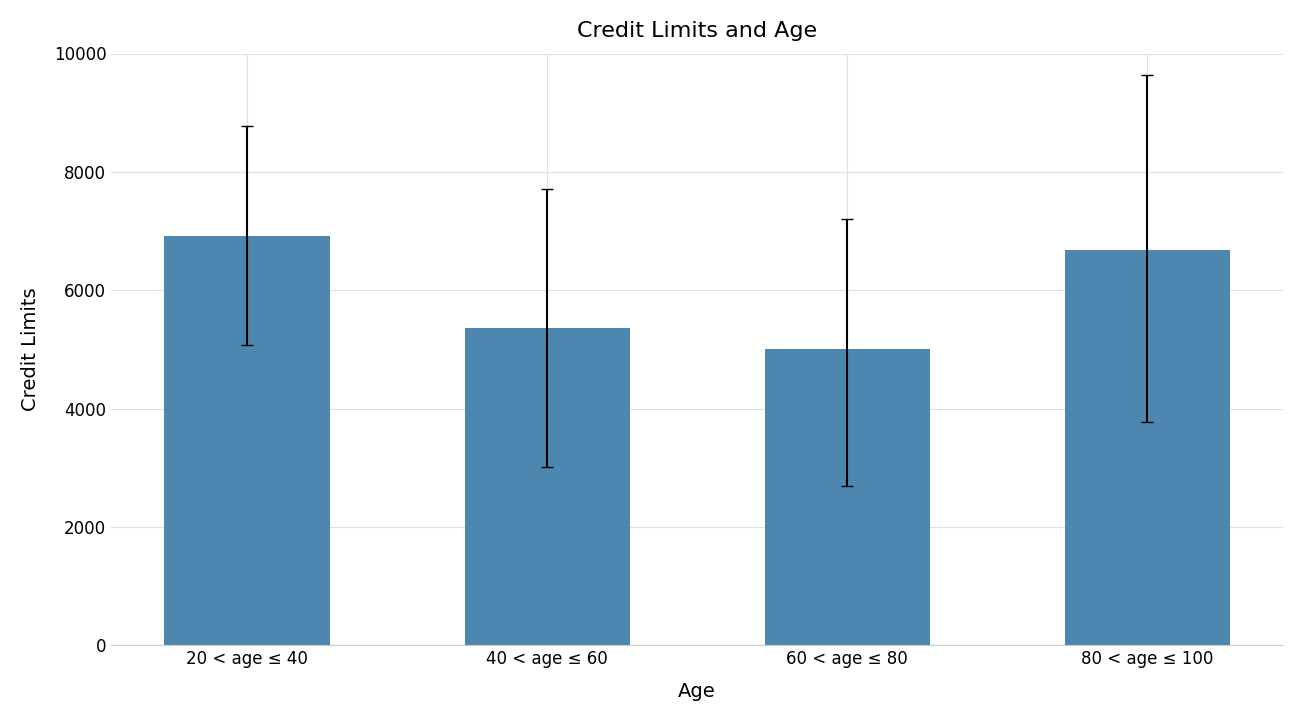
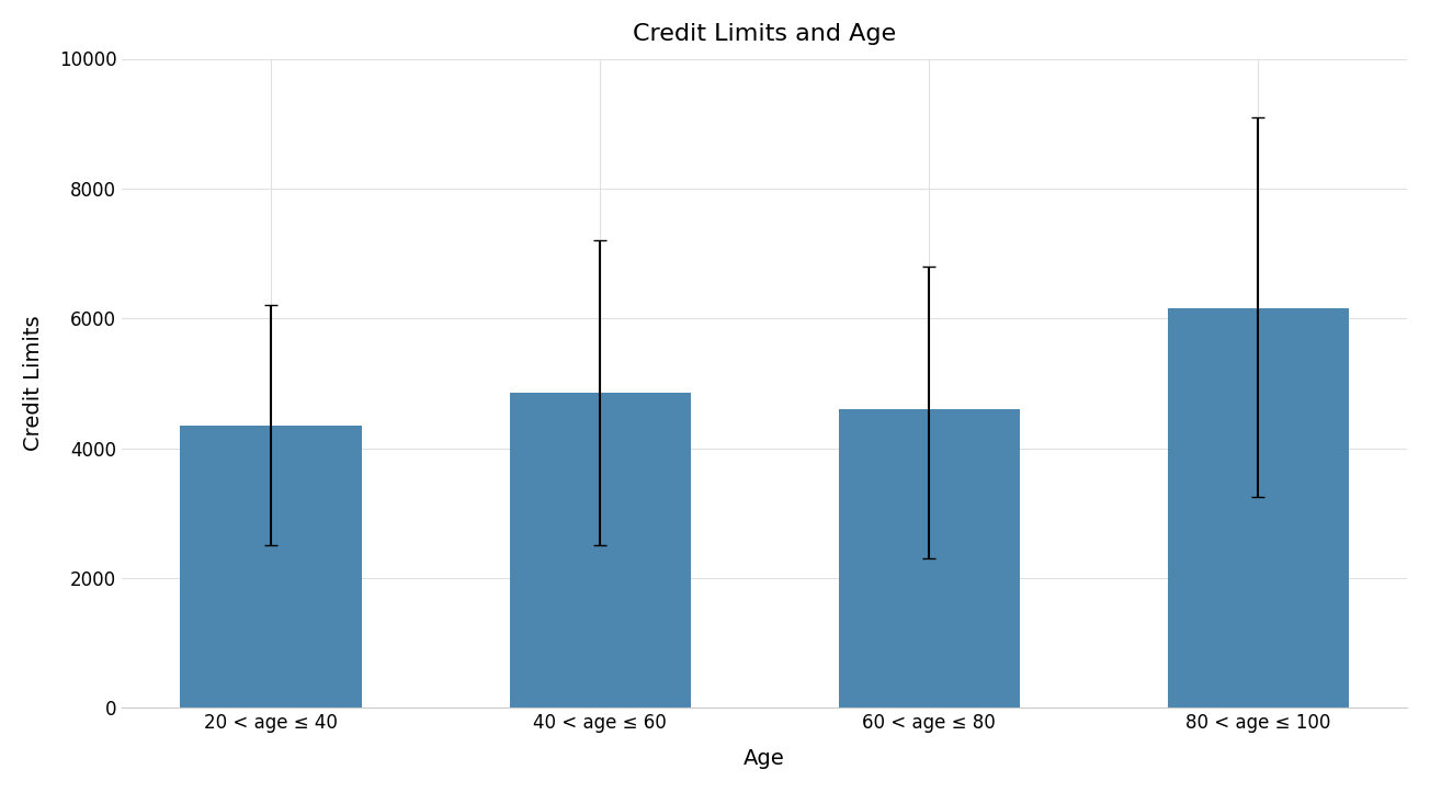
20 < age ≤ 40: 6920 -> 4350
40 < age ≤ 60: 5360 -> 4850
60 < age ≤ 80: 5000 -> 4600
80 < age ≤ 100: 6680 -> 6150
